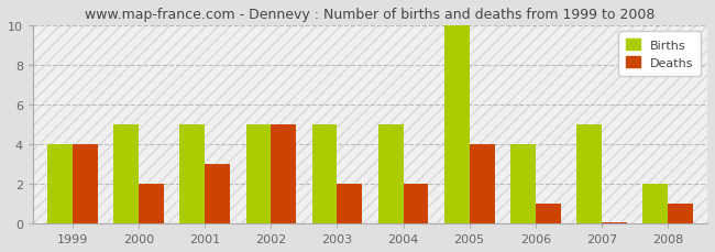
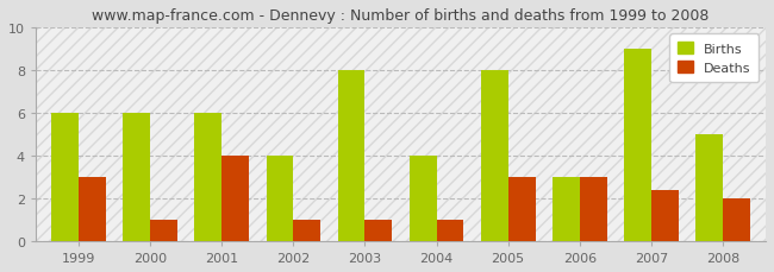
Births/1999: 4 -> 6
Deaths/1999: 4.0 -> 3.0
Births/2000: 5 -> 6
Deaths/2000: 2.0 -> 1.0
Births/2001: 5 -> 6
Deaths/2001: 3.0 -> 4.0
Births/2002: 5 -> 4
Deaths/2002: 5.0 -> 1.0
Births/2003: 5 -> 8
Deaths/2003: 2.0 -> 1.0
Births/2004: 5 -> 4
Deaths/2004: 2.0 -> 1.0
Births/2005: 10 -> 8
Deaths/2005: 4.0 -> 3.0
Births/2006: 4 -> 3
Deaths/2006: 1.0 -> 3.0
Births/2007: 5 -> 9
Deaths/2007: 0.1 -> 2.4
Births/2008: 2 -> 5
Deaths/2008: 1.0 -> 2.0
